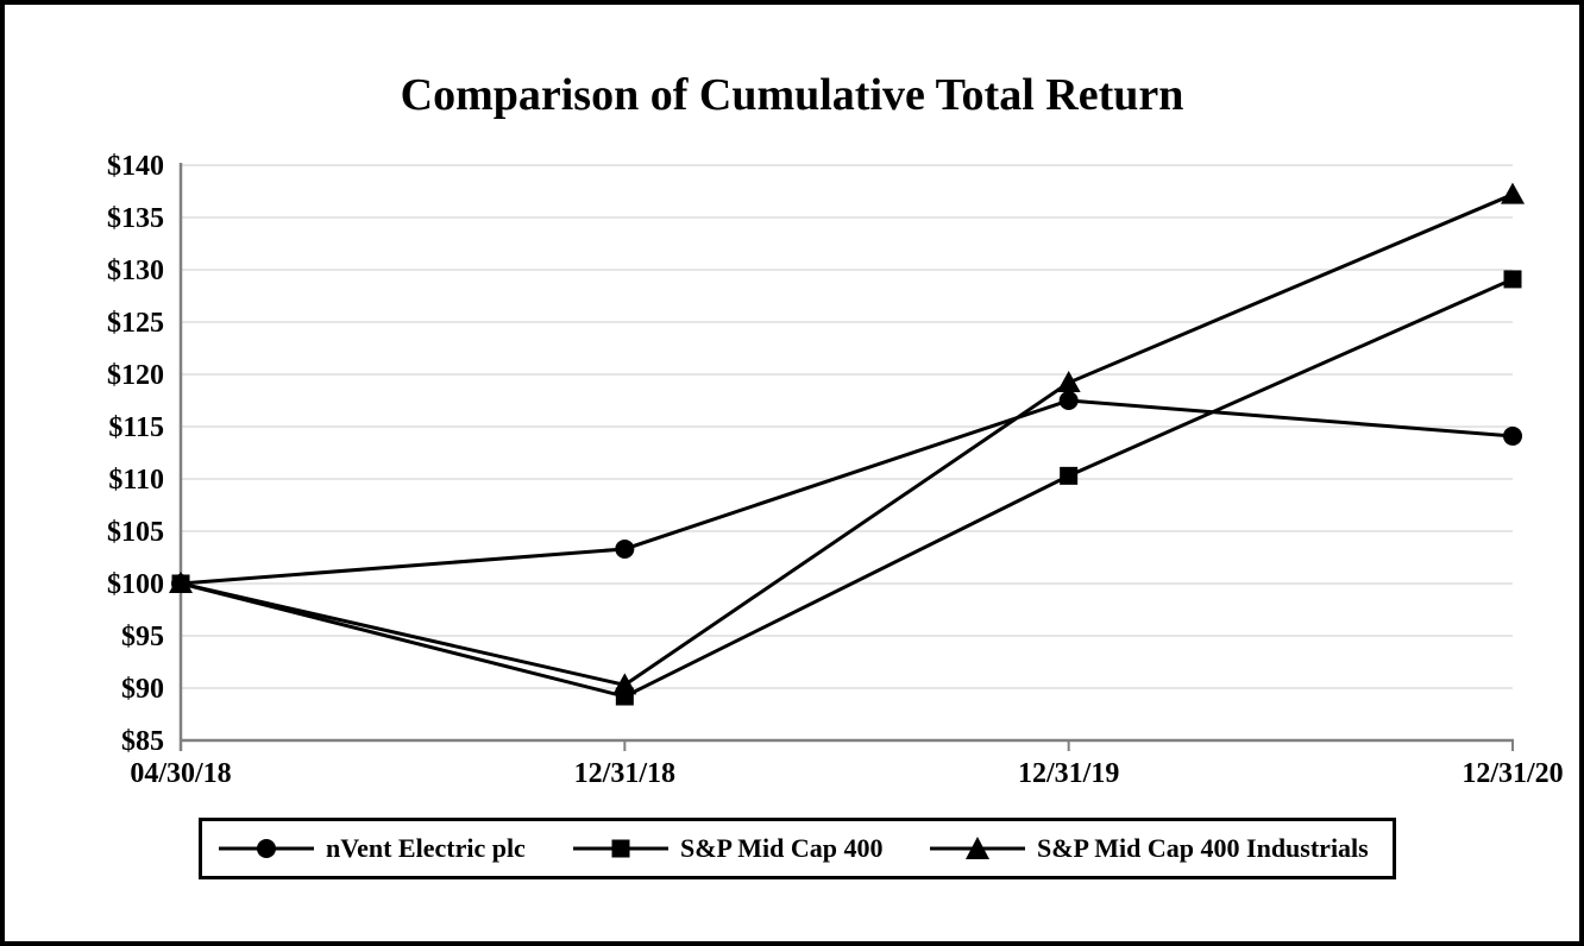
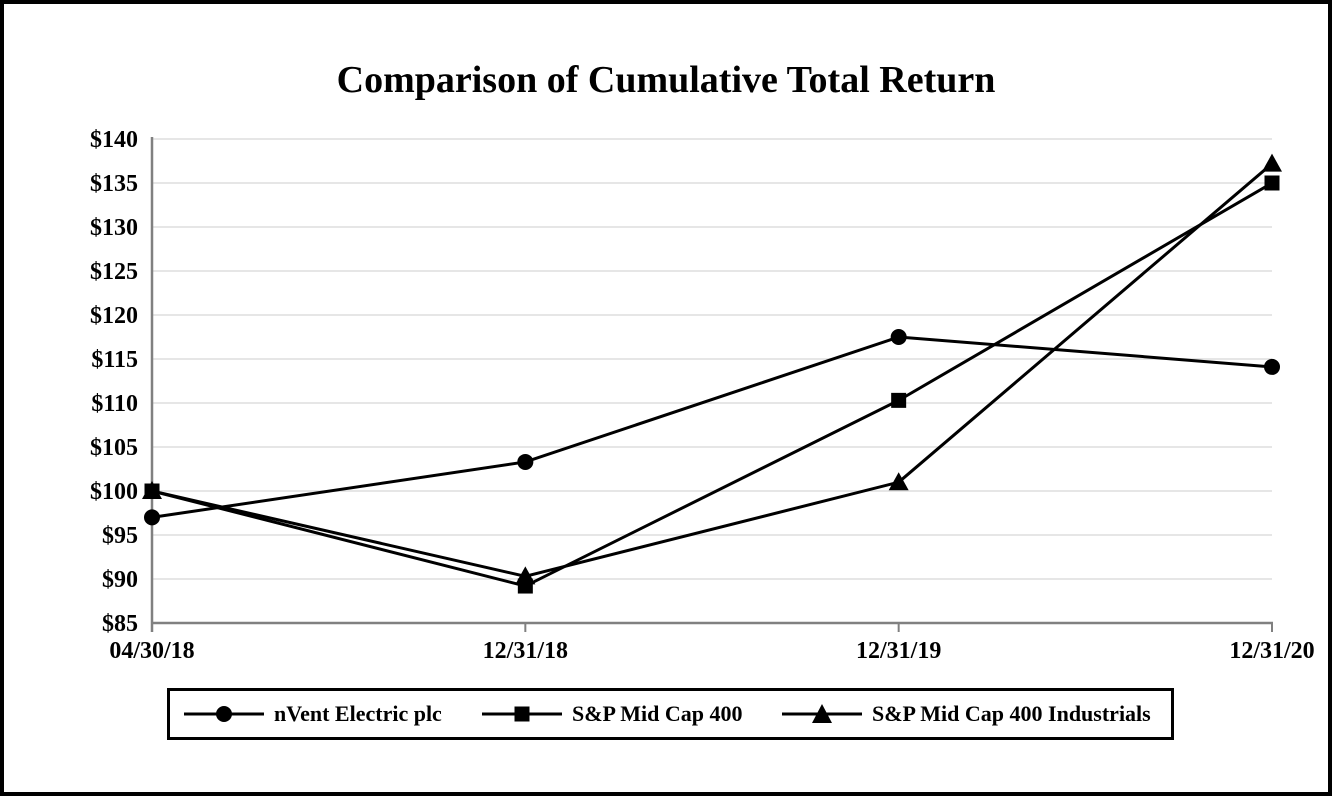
nVent Electric plc/04/30/18: $100 -> $97
S&P Mid Cap 400 Industrials/12/31/19: $119 -> $101
S&P Mid Cap 400/12/31/20: $129 -> $135
